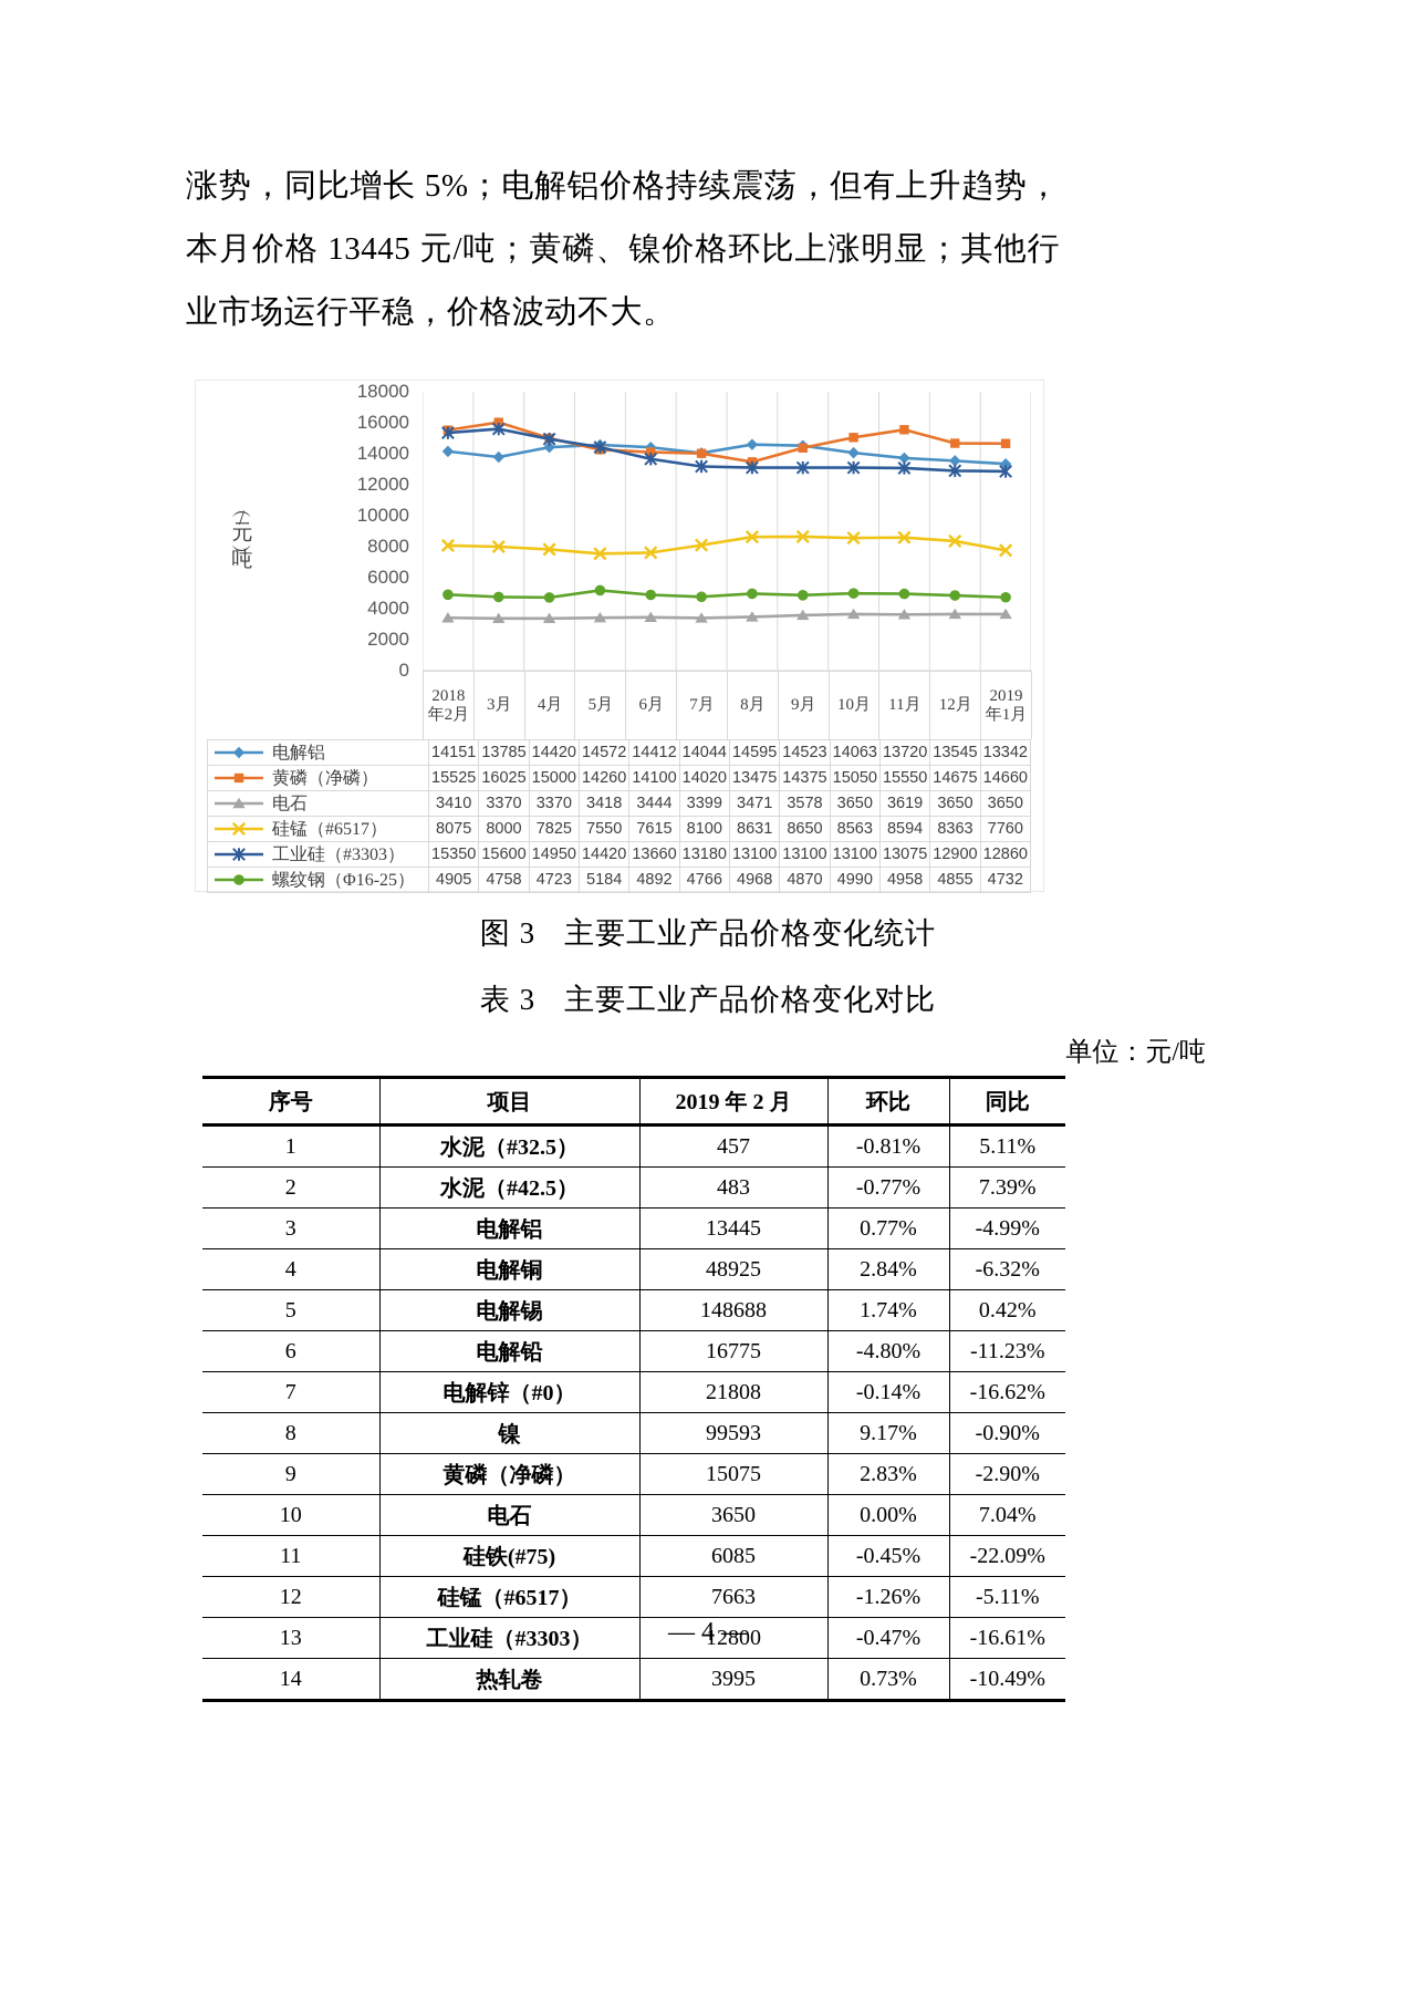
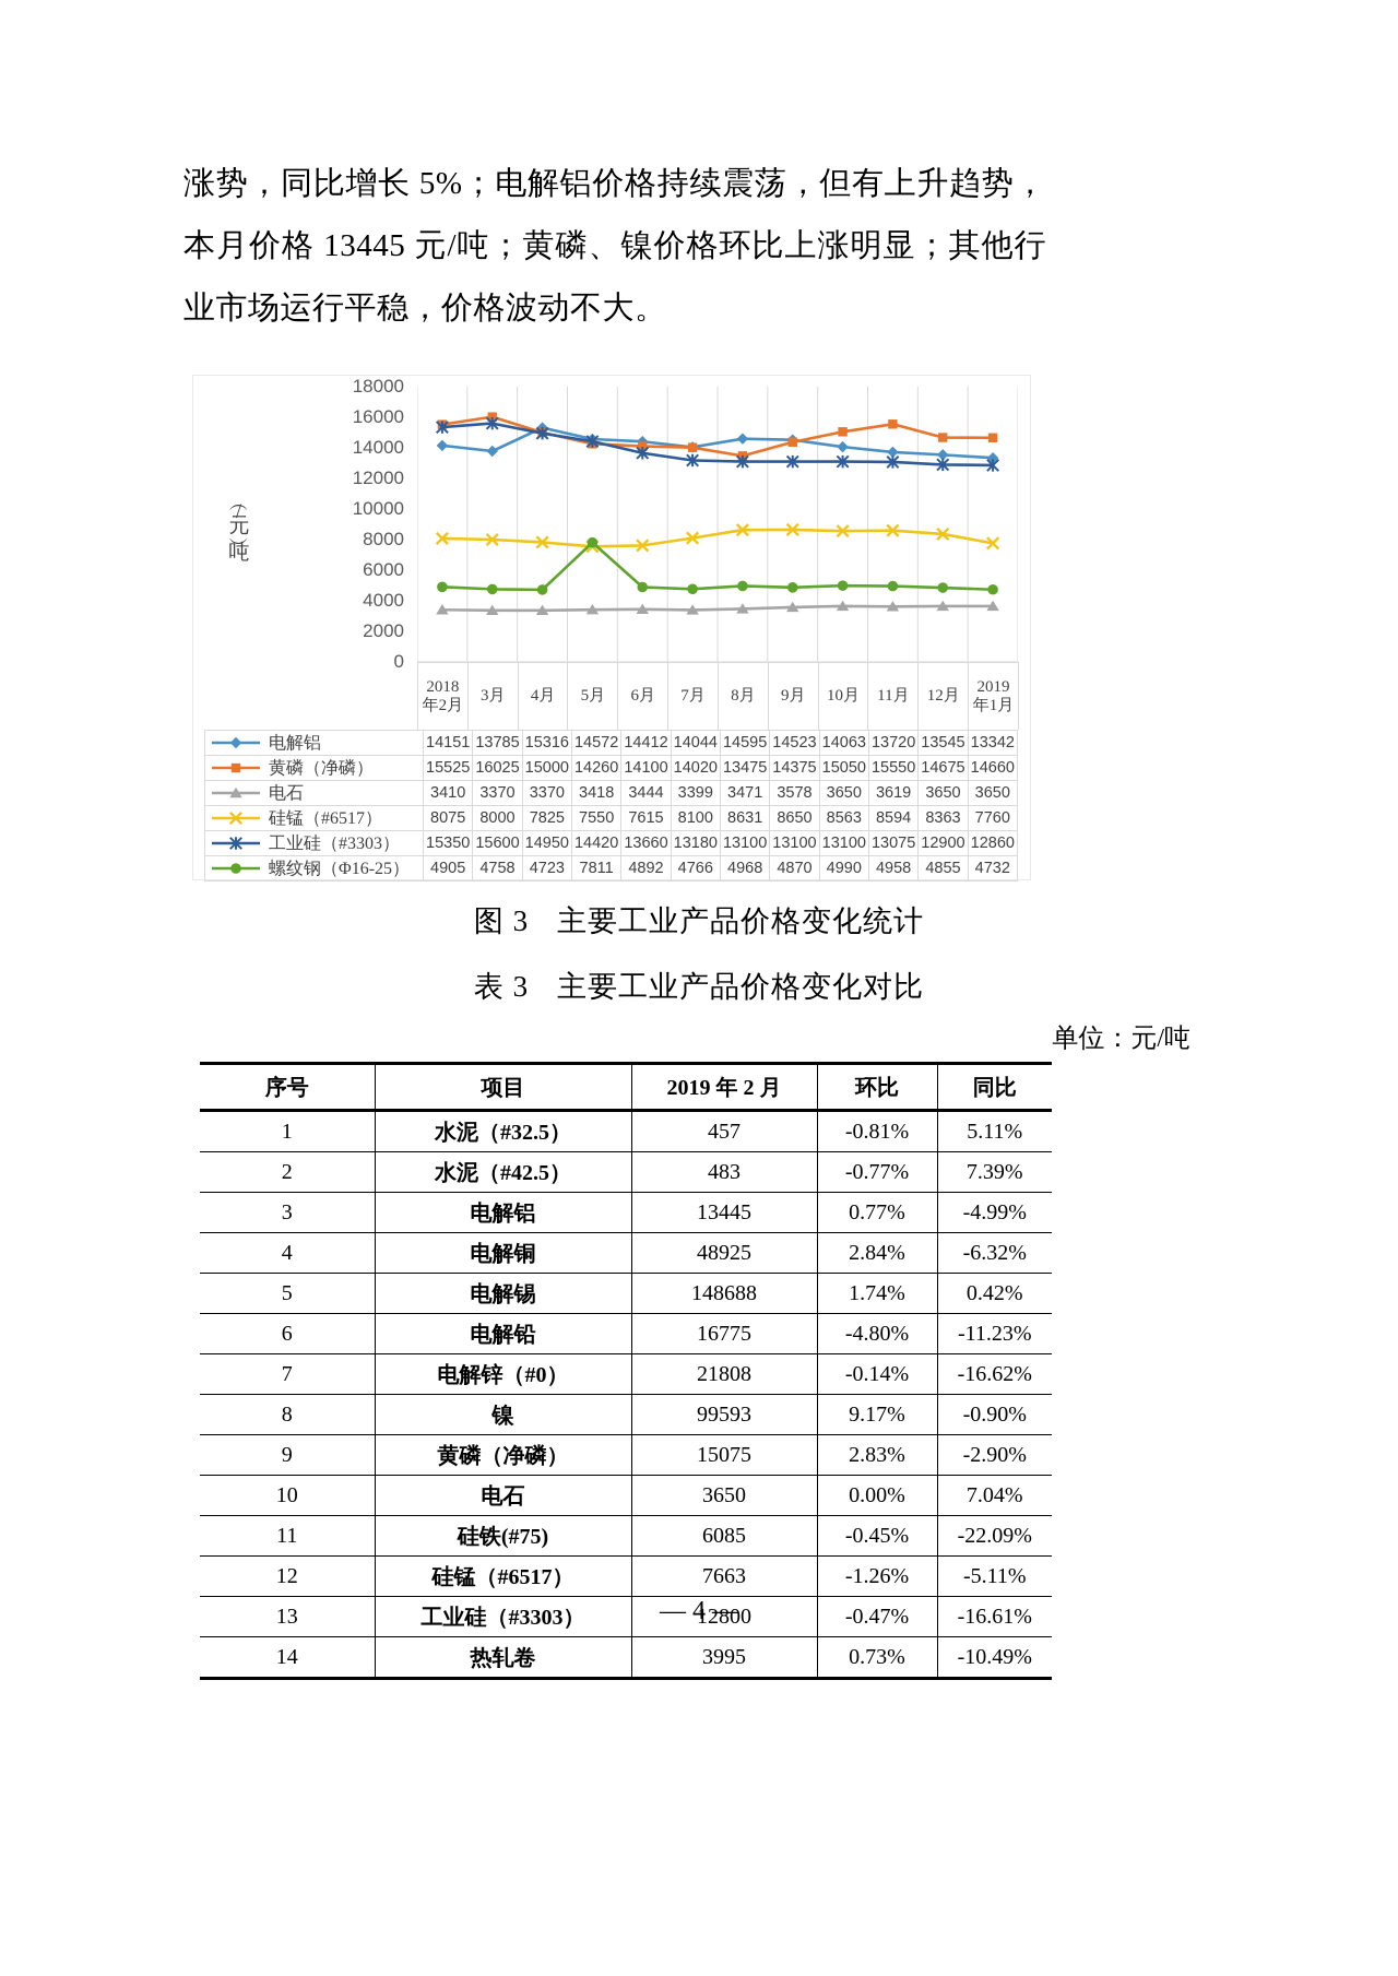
电解铝/4月: 14420 -> 15316
螺纹钢（Φ16-25）/5月: 5184 -> 7811
